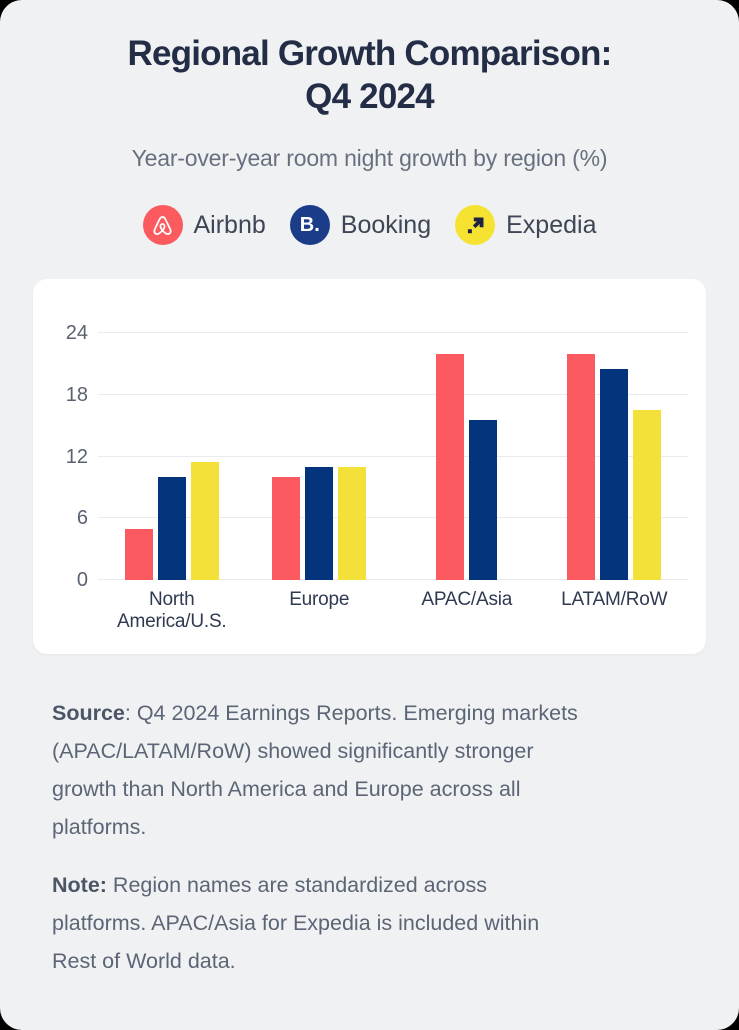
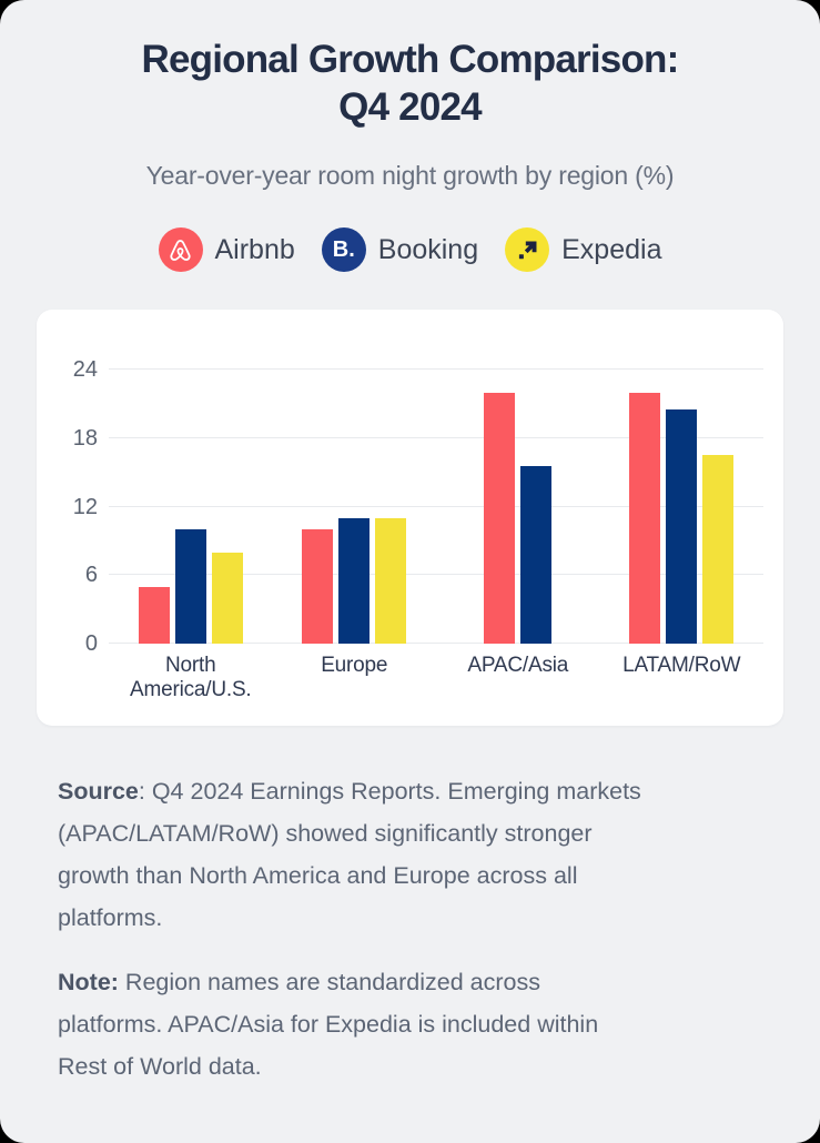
Expedia/North America/U.S.: 11.5 -> 8.0
